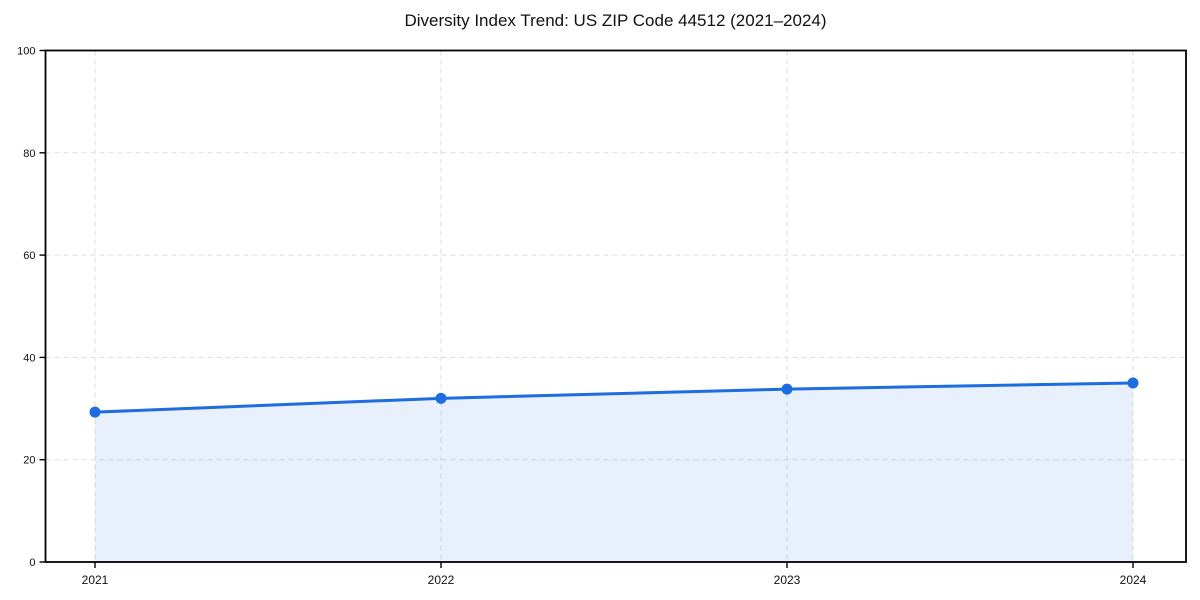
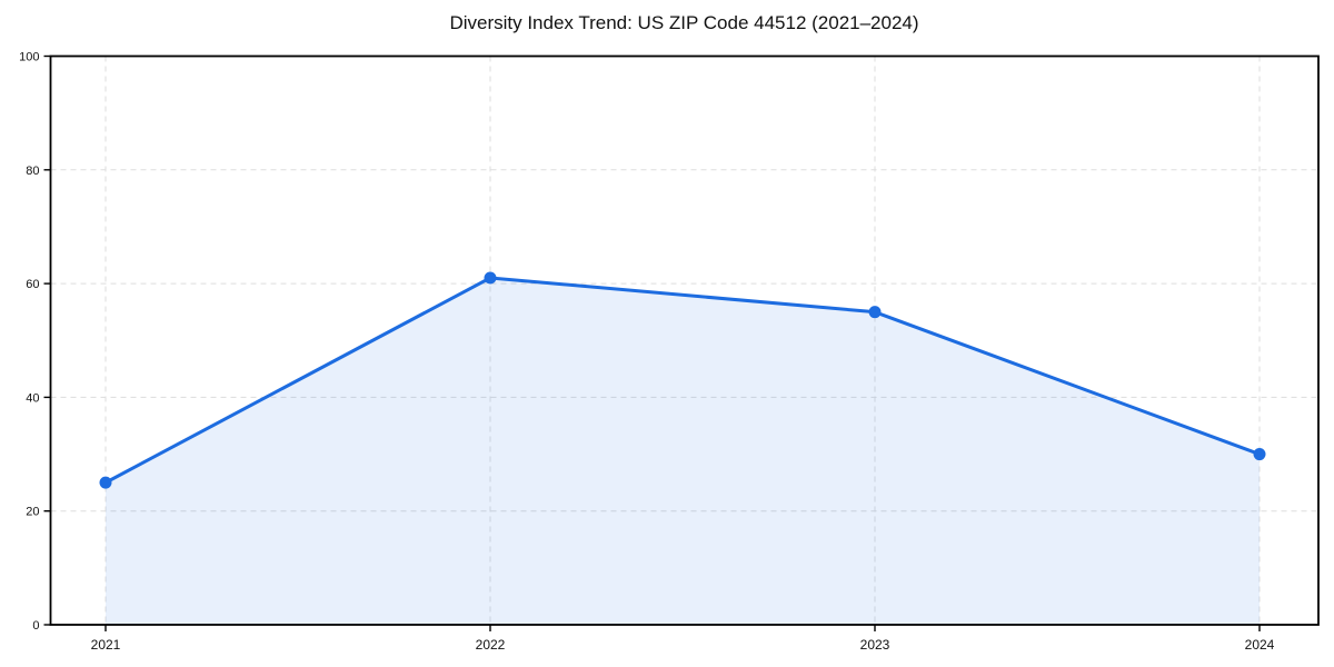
2021: 29 -> 25
2022: 32 -> 61
2023: 34 -> 55
2024: 35 -> 30
